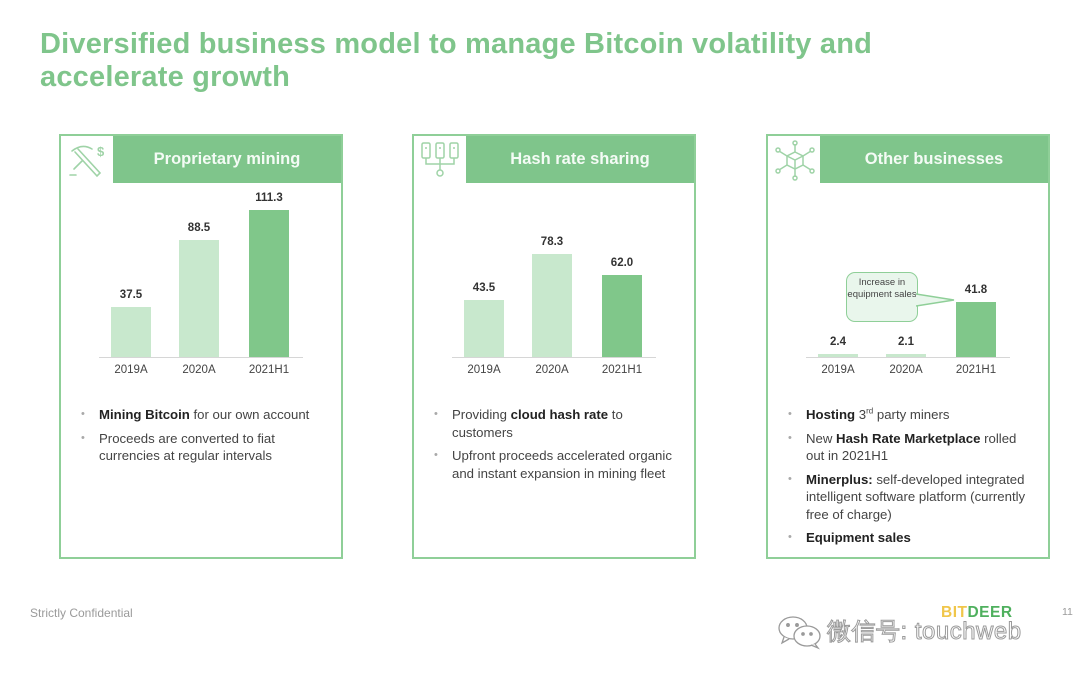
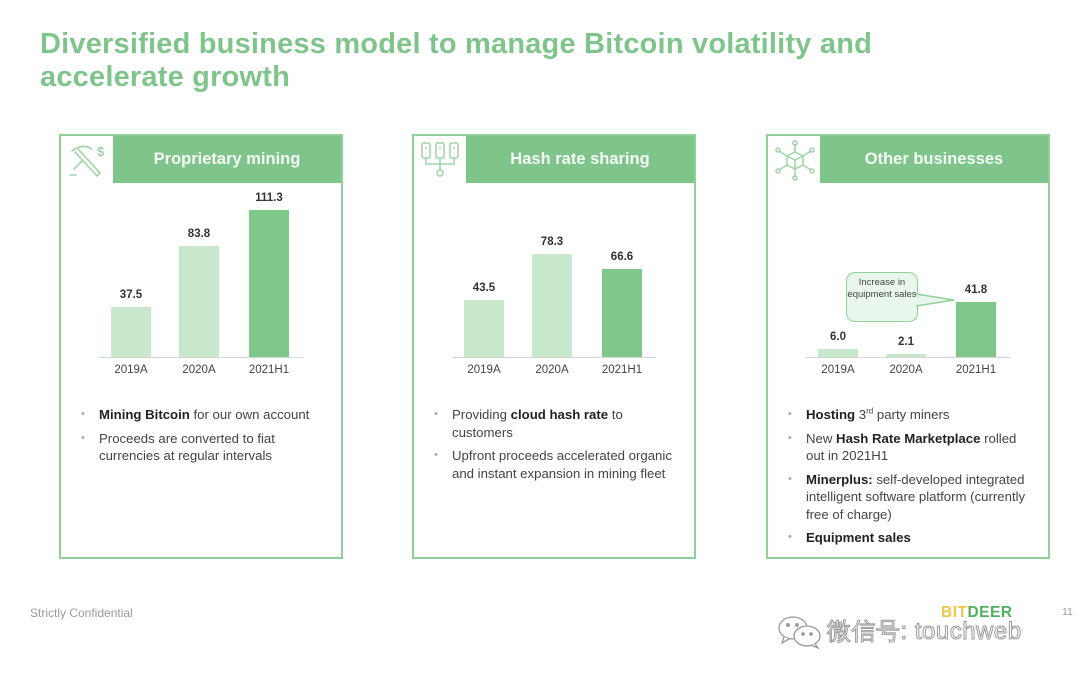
Proprietary mining/2020A: 88.5 -> 83.8
Hash rate sharing/2021H1: 62.0 -> 66.6
Other businesses/2019A: 2.4 -> 6.0
